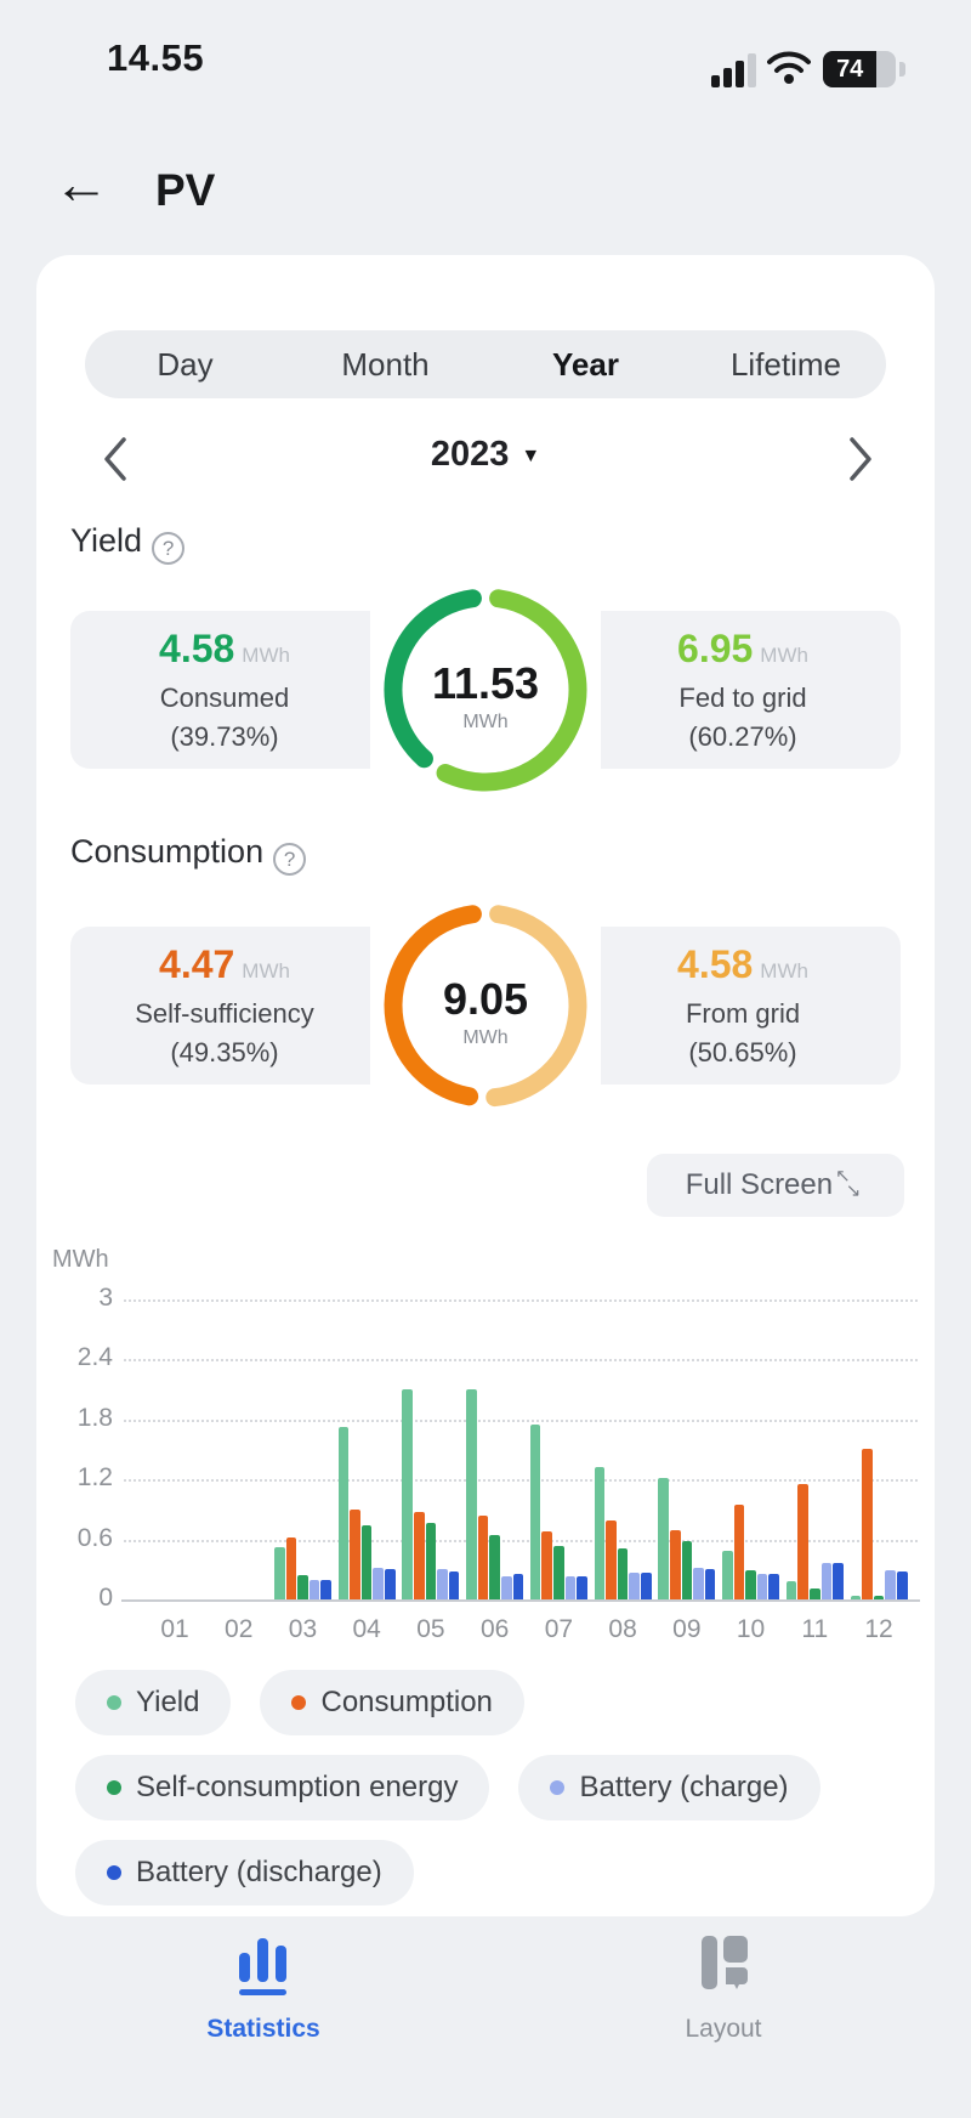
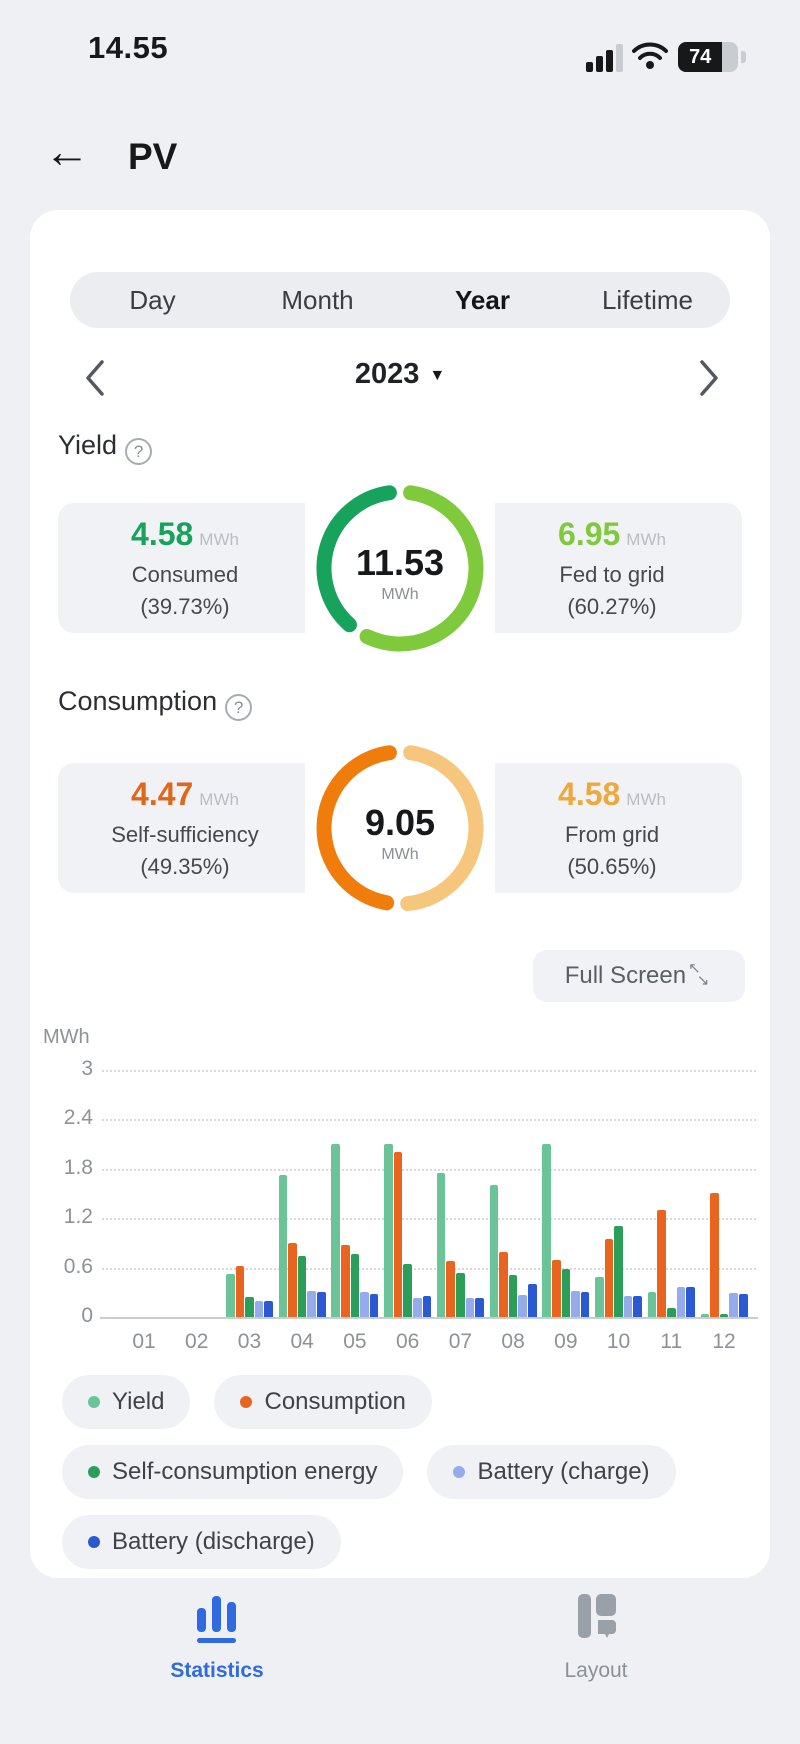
Consumption/06: 0.8 -> 2.0
Yield/08: 1.3 -> 1.6
Battery (discharge)/08: 0.3 -> 0.4
Yield/09: 1.2 -> 2.1
Self-consumption energy/10: 0.3 -> 1.1
Yield/11: 0.2 -> 0.3
Consumption/11: 1.2 -> 1.3
